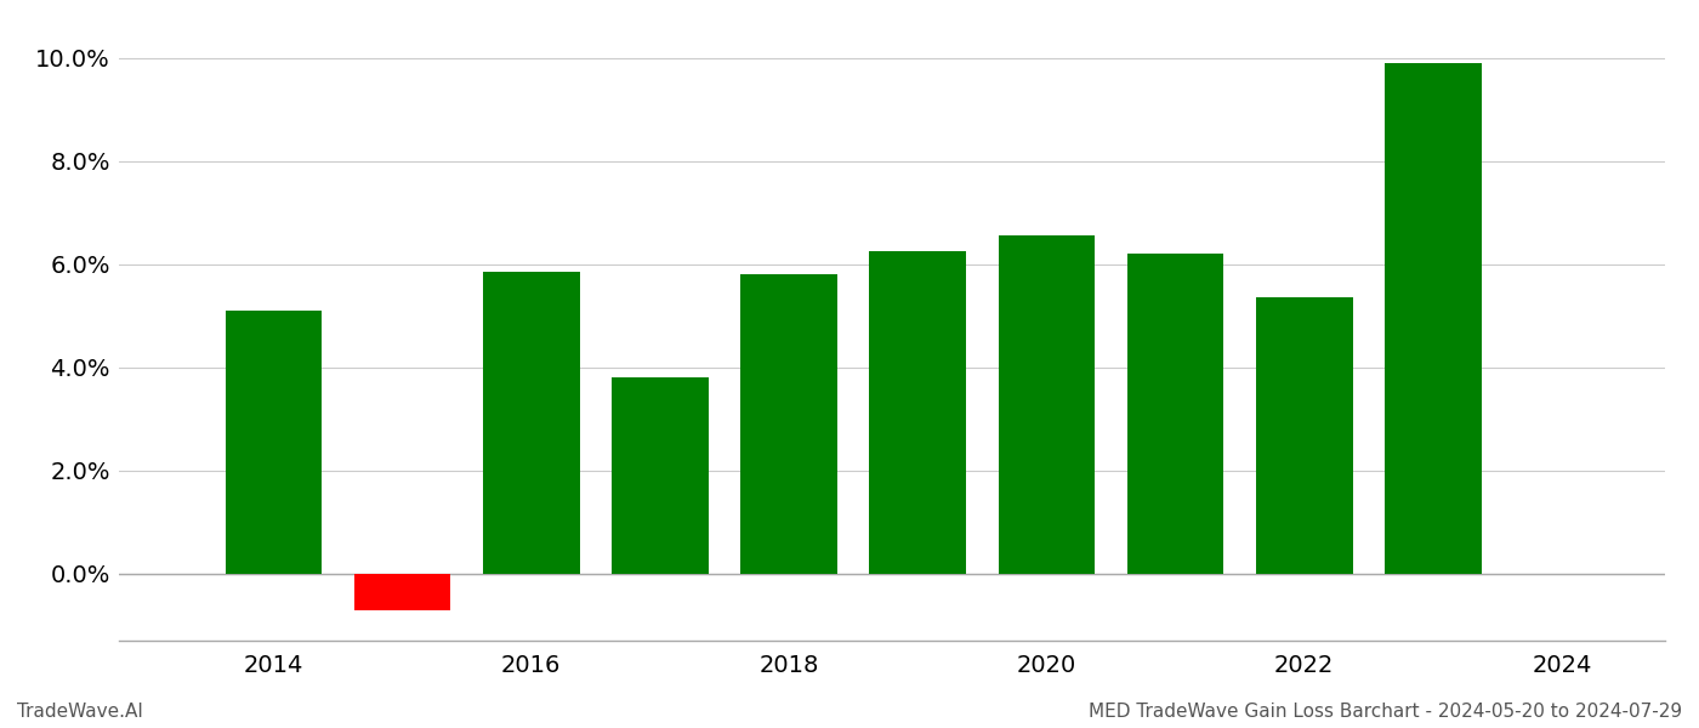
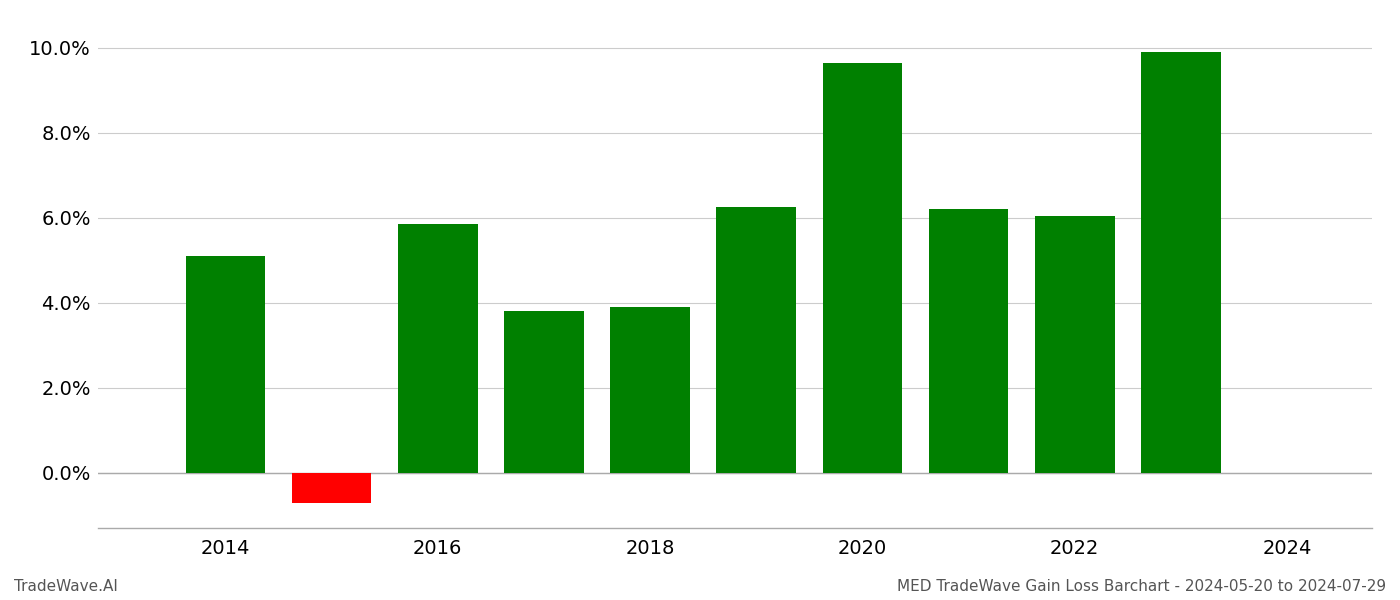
2018: 5.80% -> 3.90%
2020: 6.55% -> 9.65%
2022: 5.35% -> 6.05%
